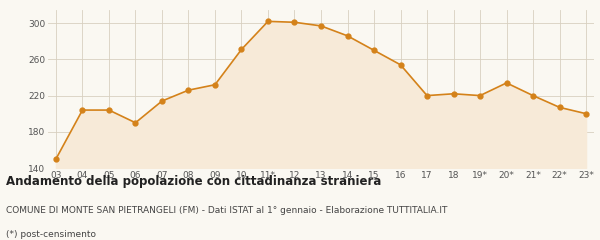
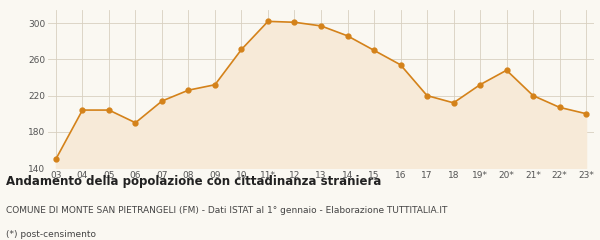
18: 222 -> 212
19*: 220 -> 232
20*: 234 -> 248
